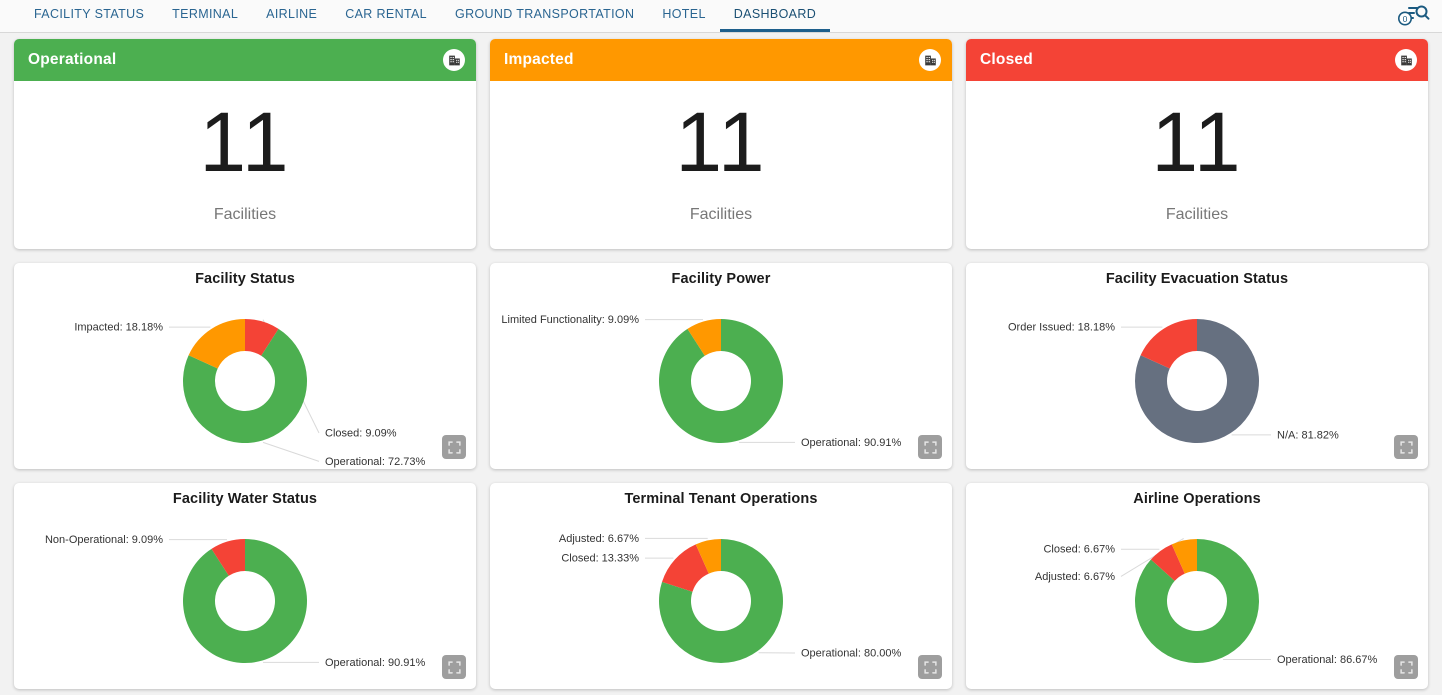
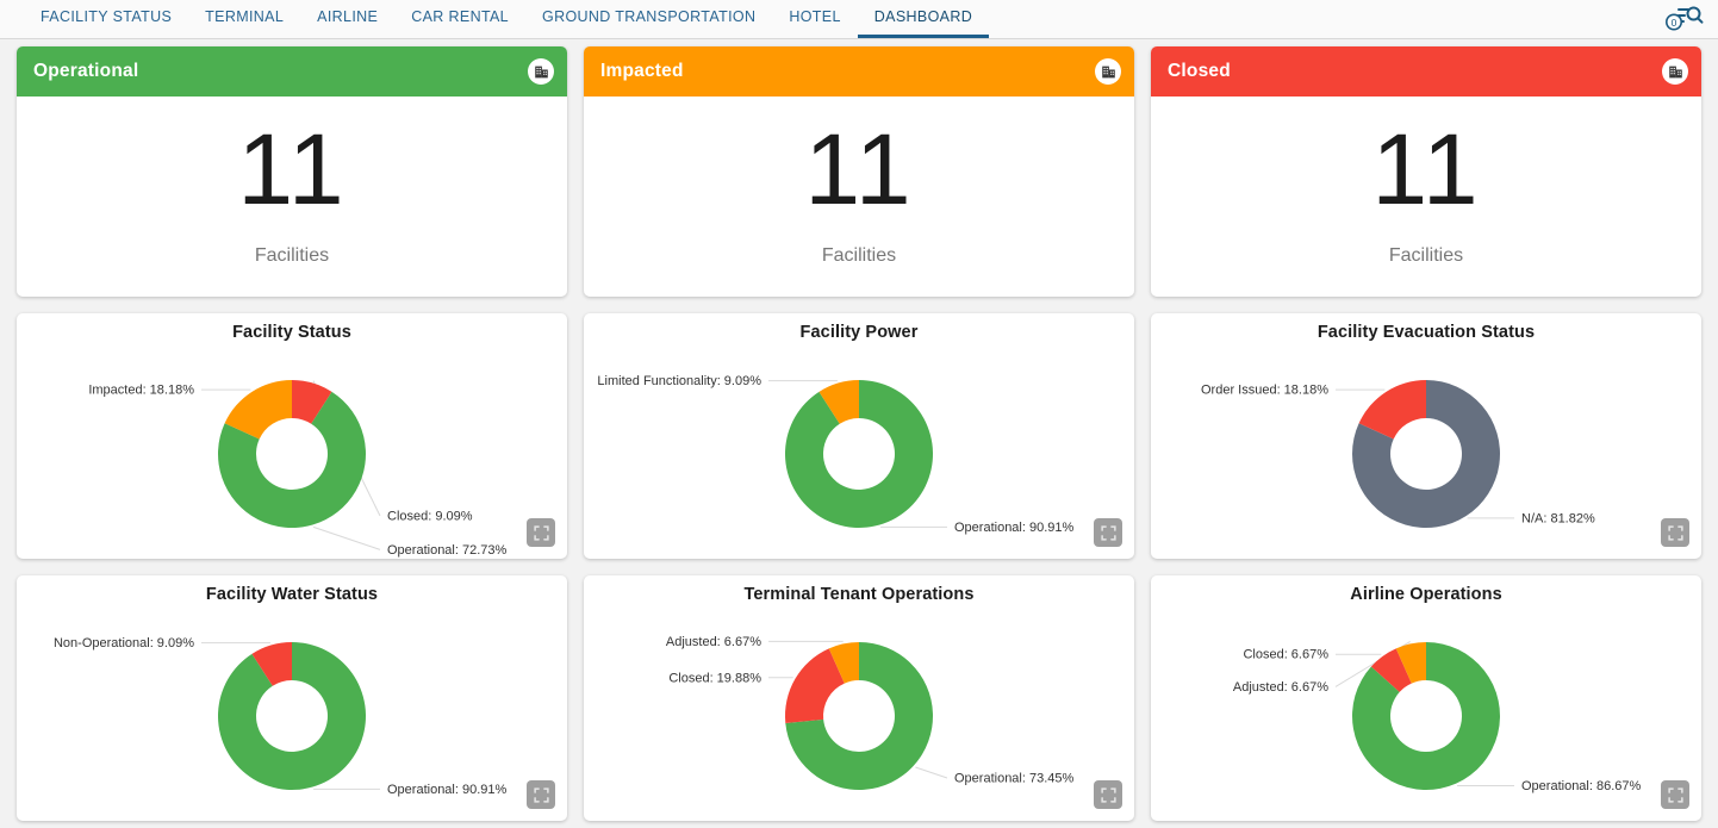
Terminal Tenant Operations/Operational: 80.00% -> 73.45%
Terminal Tenant Operations/Closed: 13.33% -> 19.88%
